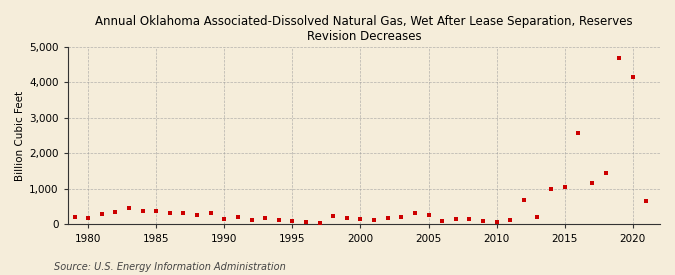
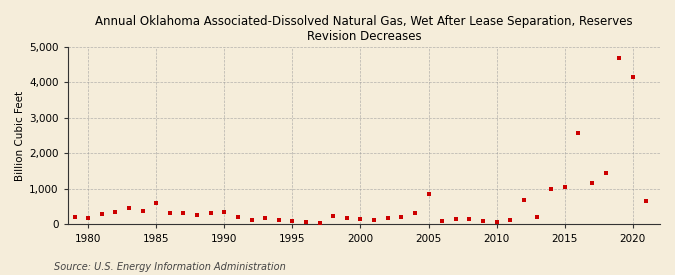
1985: 370 -> 600
1990: 150 -> 350
2005: 280 -> 850
